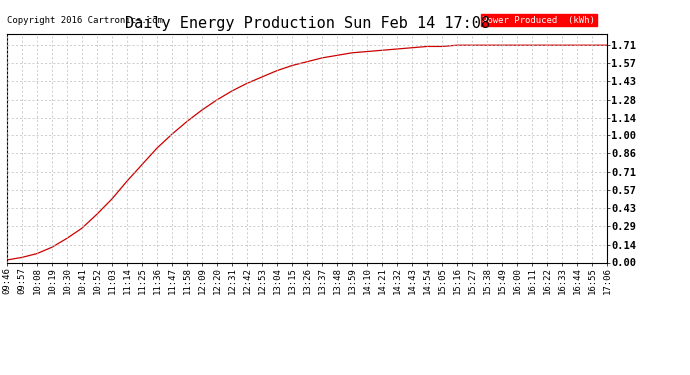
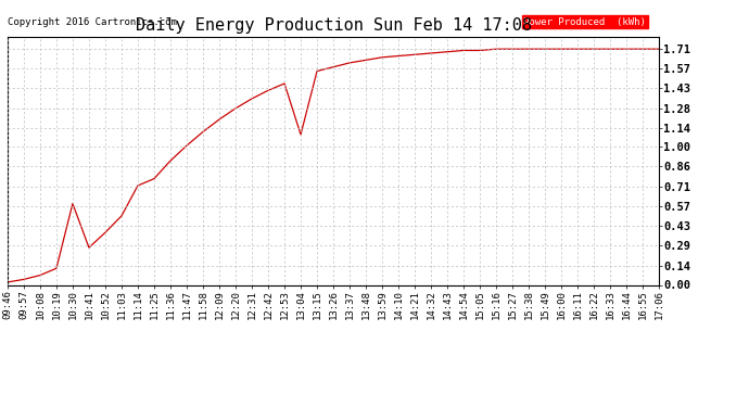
10:30: 0.19 -> 0.59
11:14: 0.64 -> 0.72
13:04: 1.51 -> 1.09
